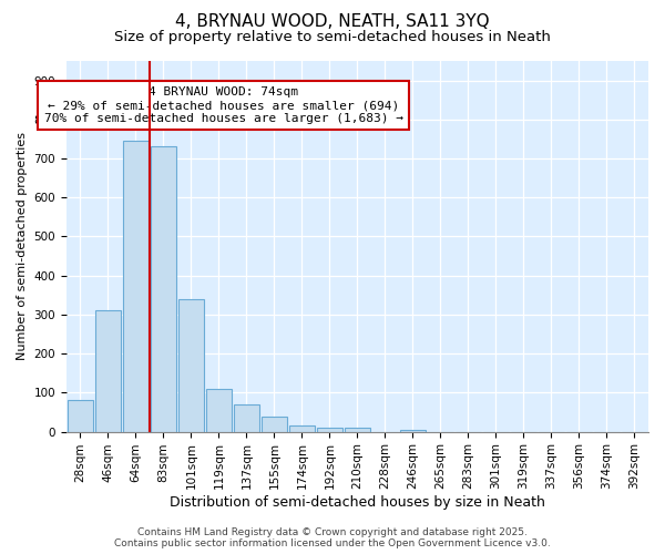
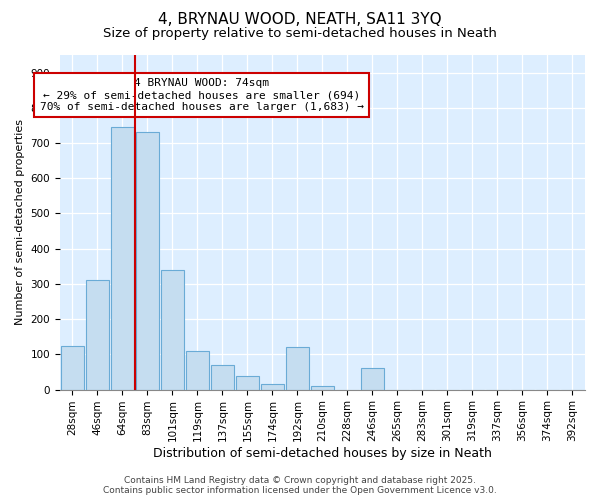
28sqm: 80 -> 125
192sqm: 10 -> 120
246sqm: 5 -> 60
